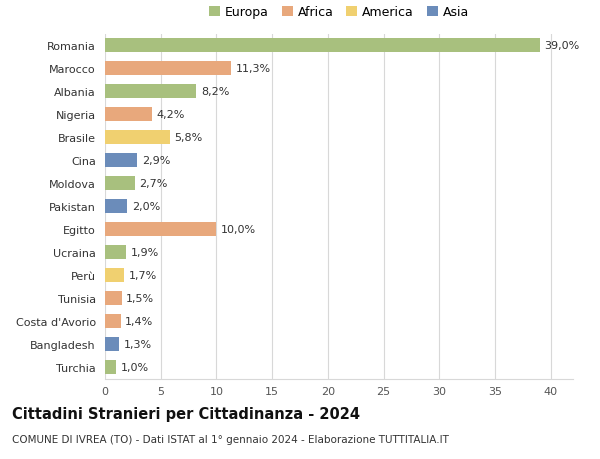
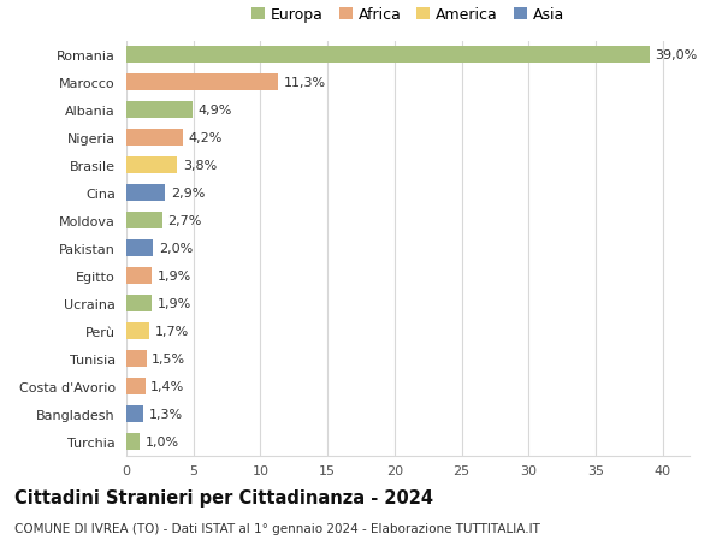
Albania: 8,2% -> 4,9%
Brasile: 5,8% -> 3,8%
Egitto: 10,0% -> 1,9%
